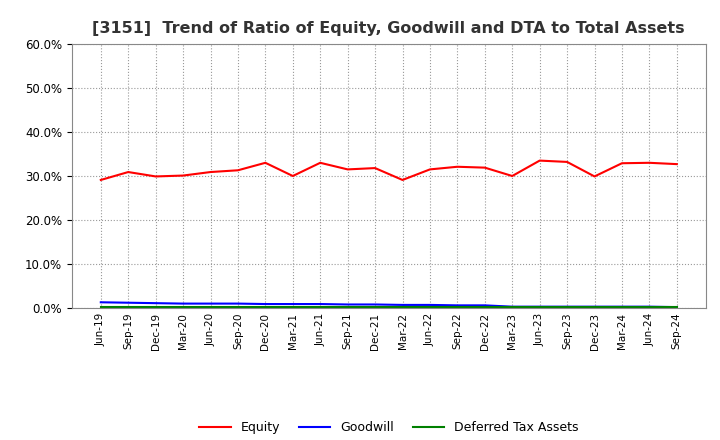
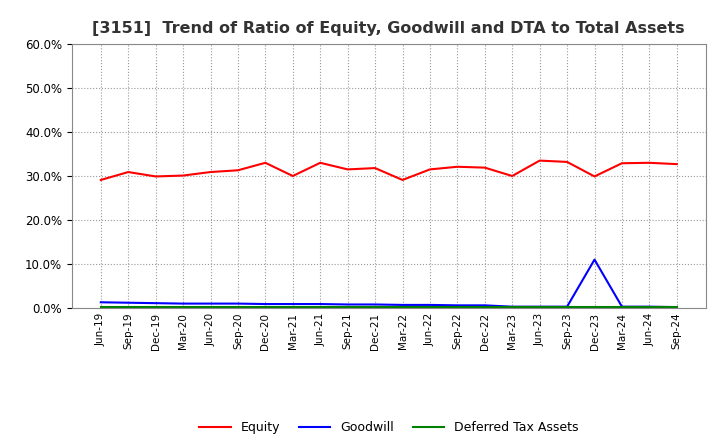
Goodwill/Dec-23: 0.3% -> 11.0%
